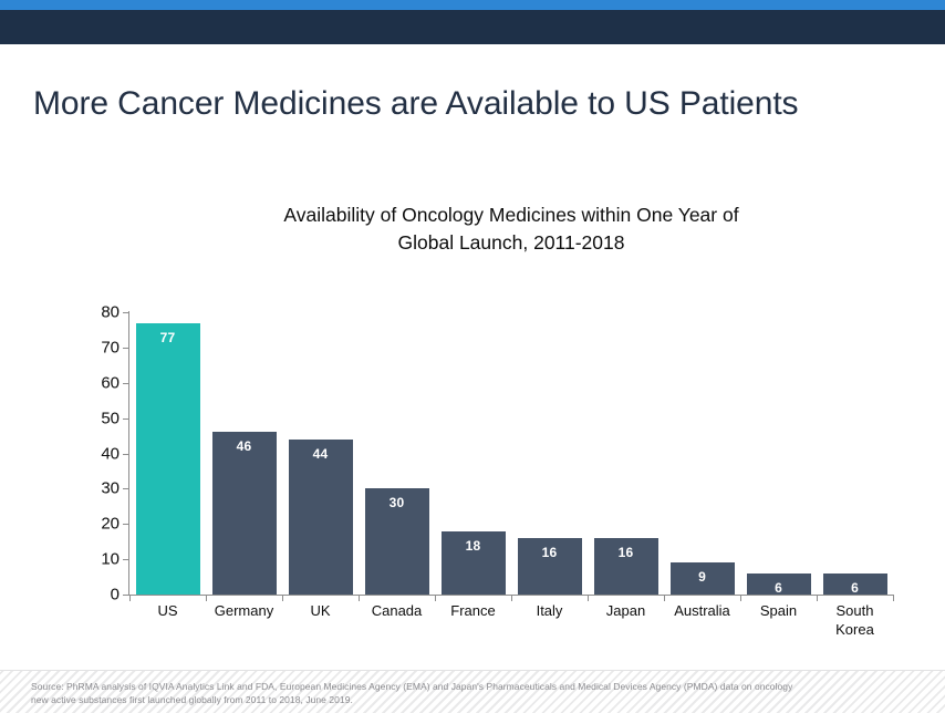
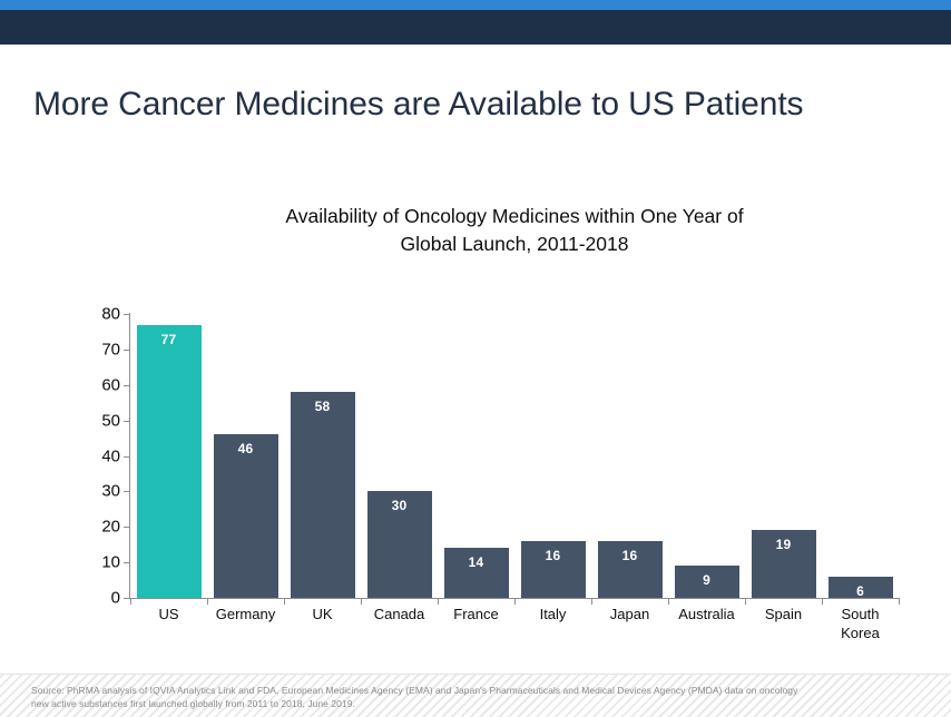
UK: 44 -> 58
France: 18 -> 14
Spain: 6 -> 19
